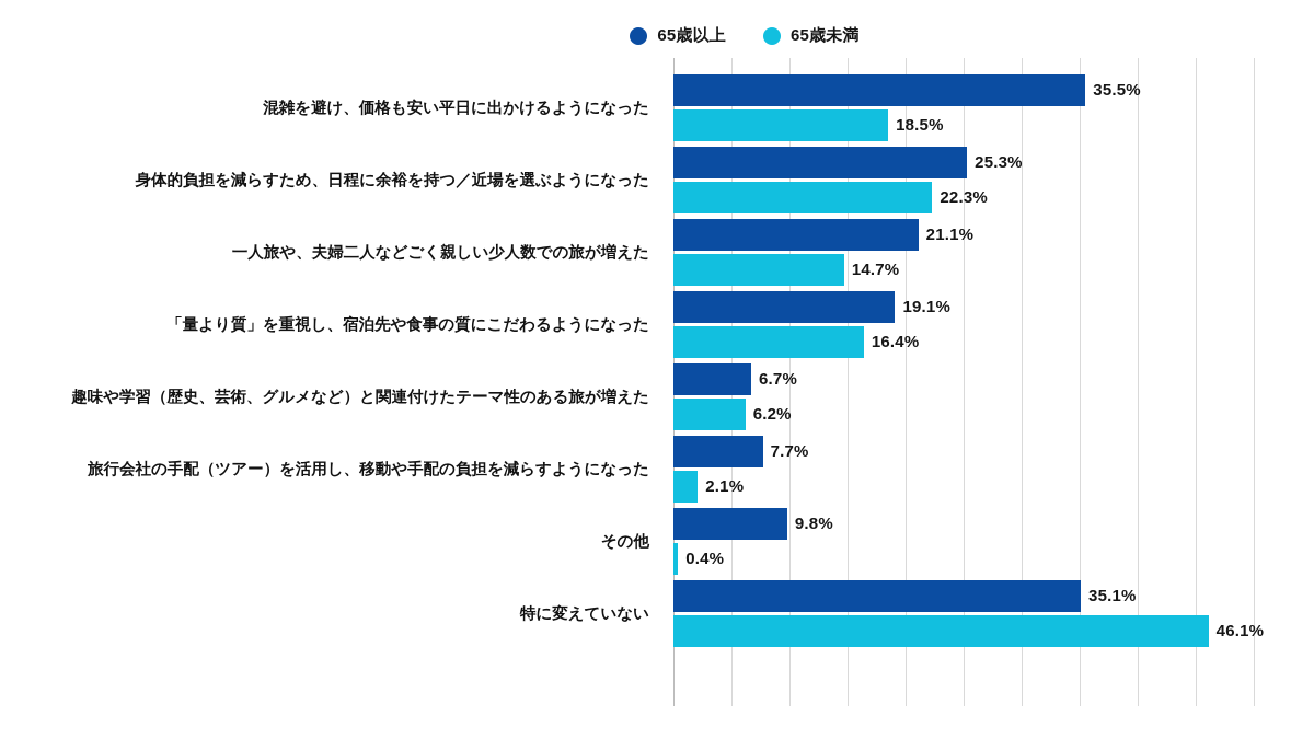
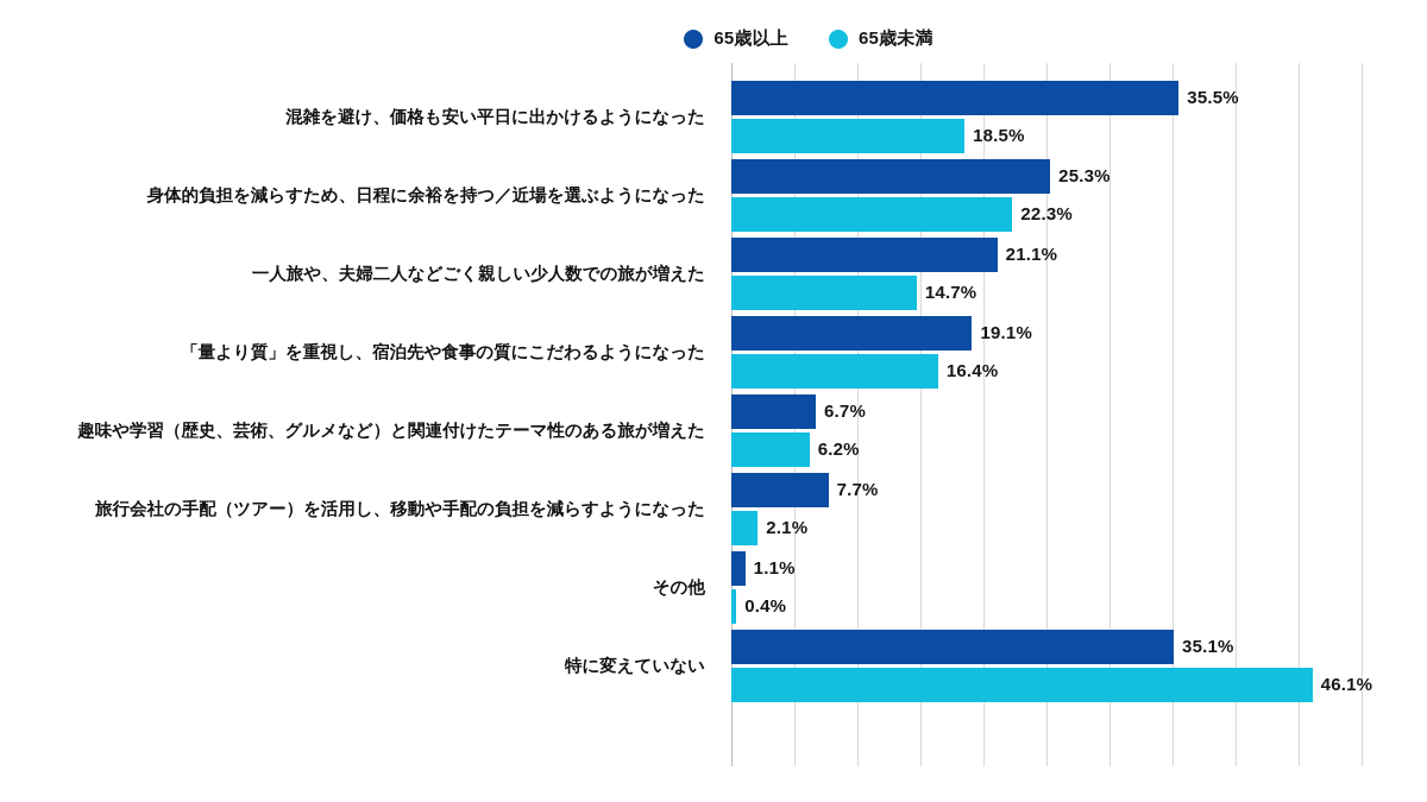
65歳以上/その他: 9.8% -> 1.1%
